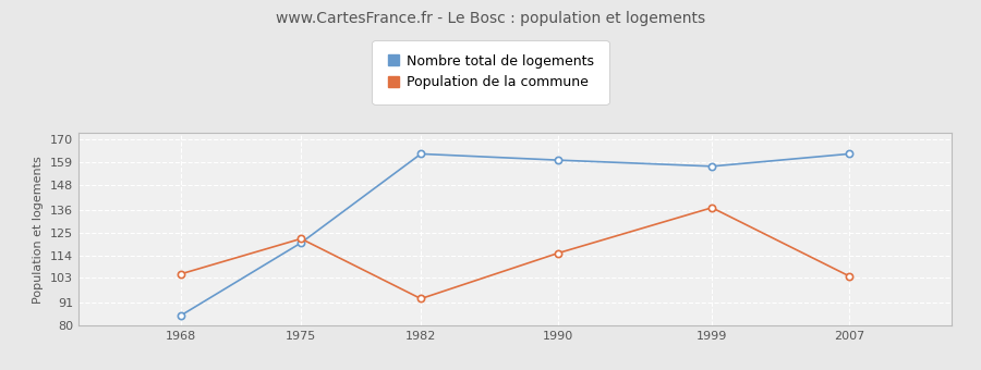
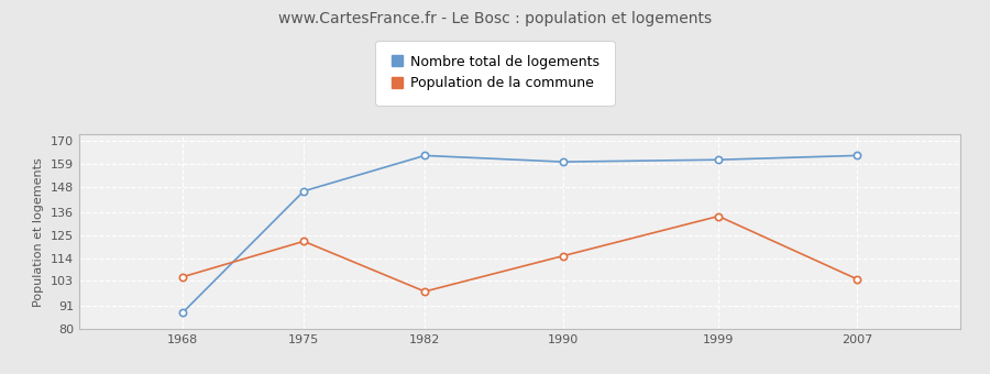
Nombre total de logements/1968: 85 -> 88
Nombre total de logements/1975: 120 -> 146
Population de la commune/1982: 93 -> 98
Nombre total de logements/1999: 157 -> 161
Population de la commune/1999: 137 -> 134
